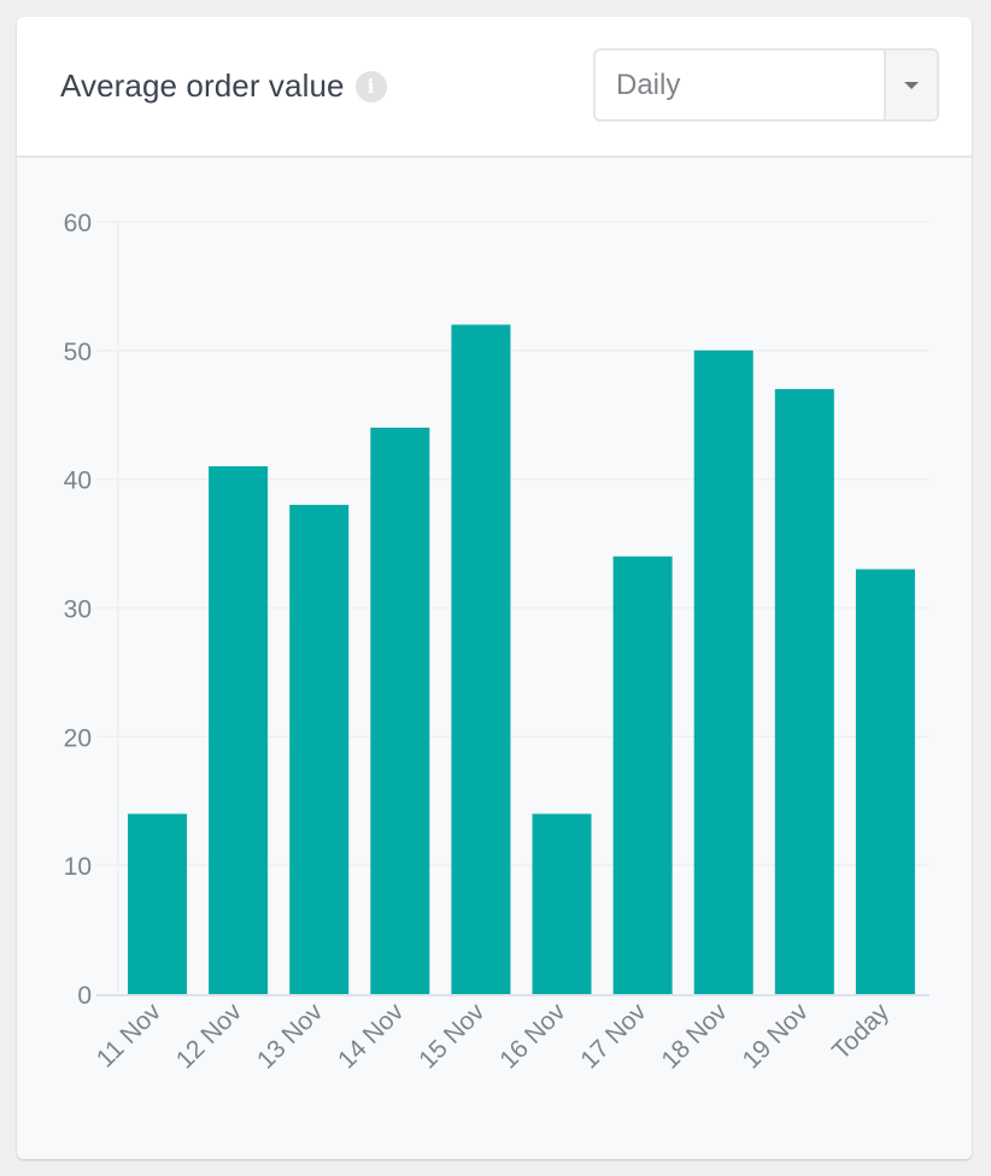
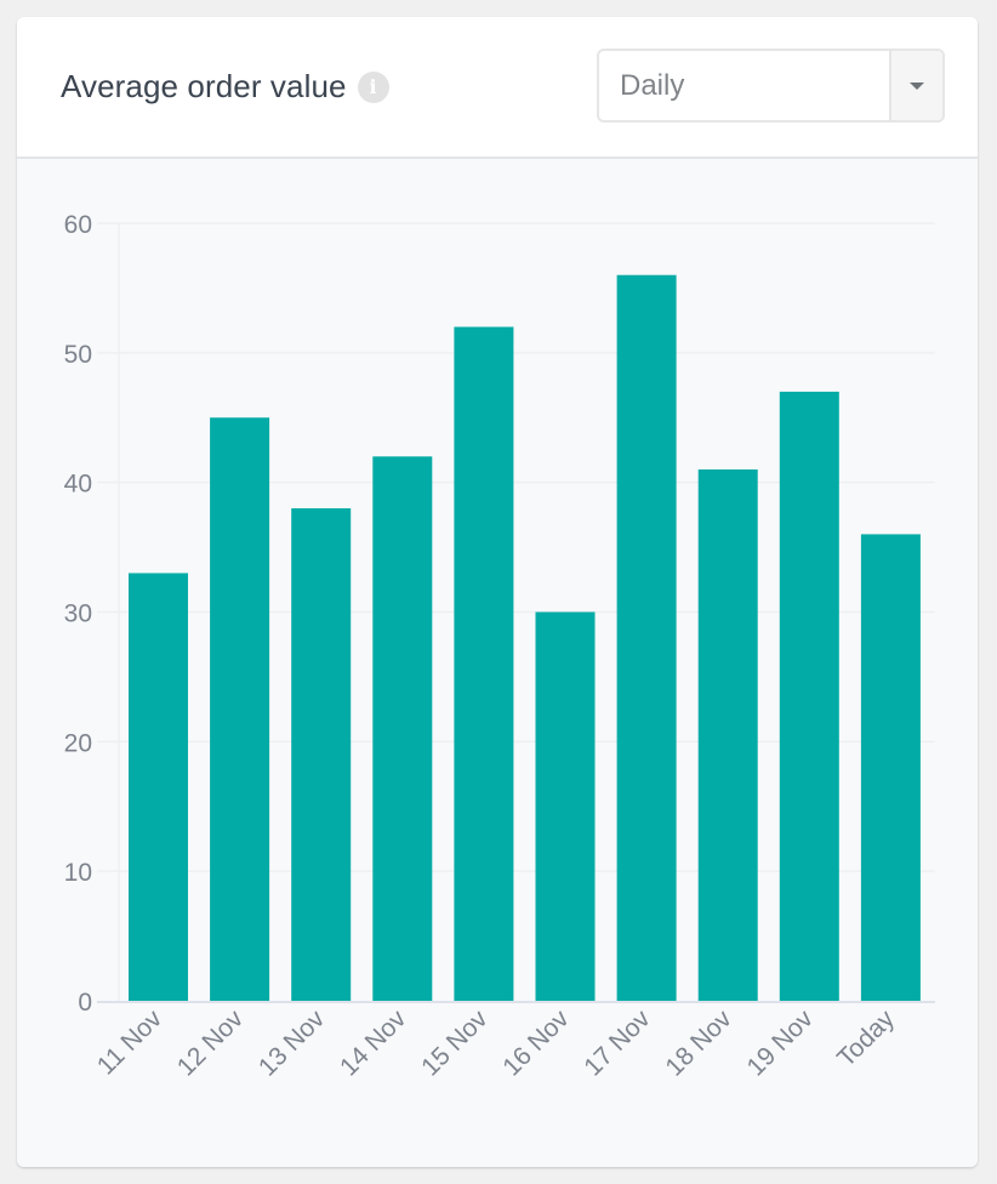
11 Nov: 14 -> 33
12 Nov: 41 -> 45
14 Nov: 44 -> 42
16 Nov: 14 -> 30
17 Nov: 34 -> 56
18 Nov: 50 -> 41
Today: 33 -> 36
